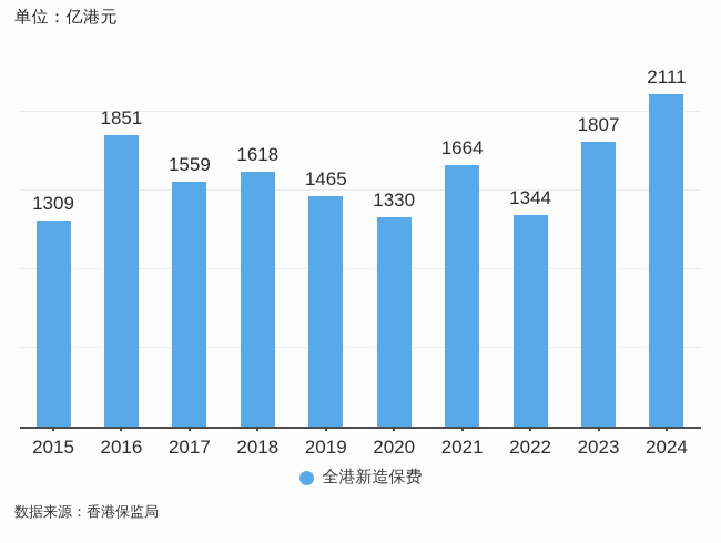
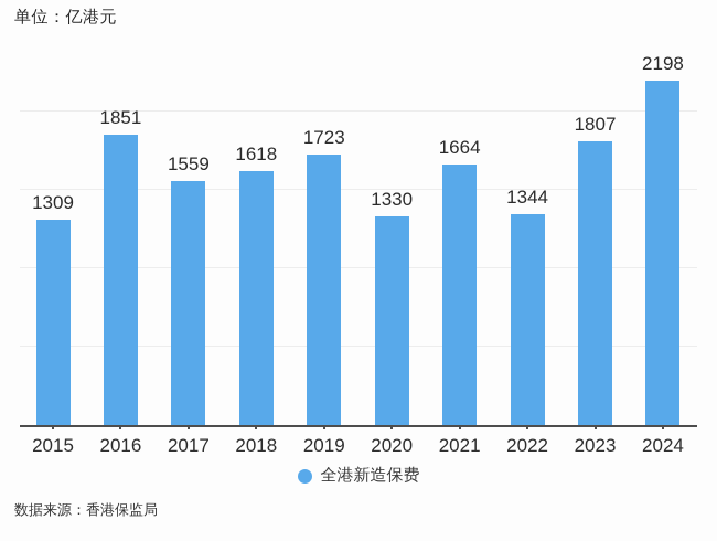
2019: 1465 -> 1723
2024: 2111 -> 2198
